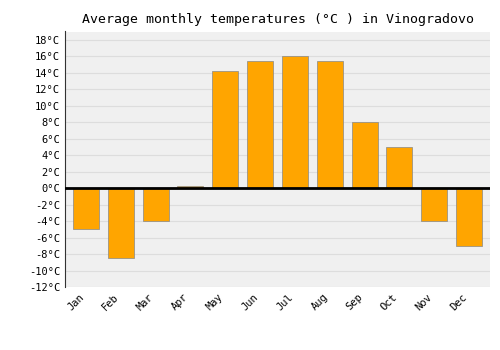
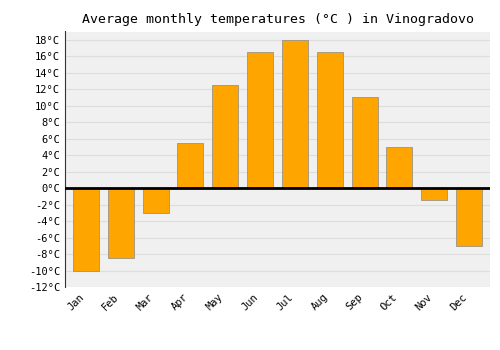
Jan: -5.0°C -> -10.0°C
Mar: -4.0°C -> -3.0°C
Apr: 0.2°C -> 5.5°C
May: 14.2°C -> 12.5°C
Jun: 15.4°C -> 16.5°C
Jul: 16.0°C -> 18.0°C
Aug: 15.4°C -> 16.5°C
Sep: 8.0°C -> 11.0°C
Nov: -4.0°C -> -1.5°C
